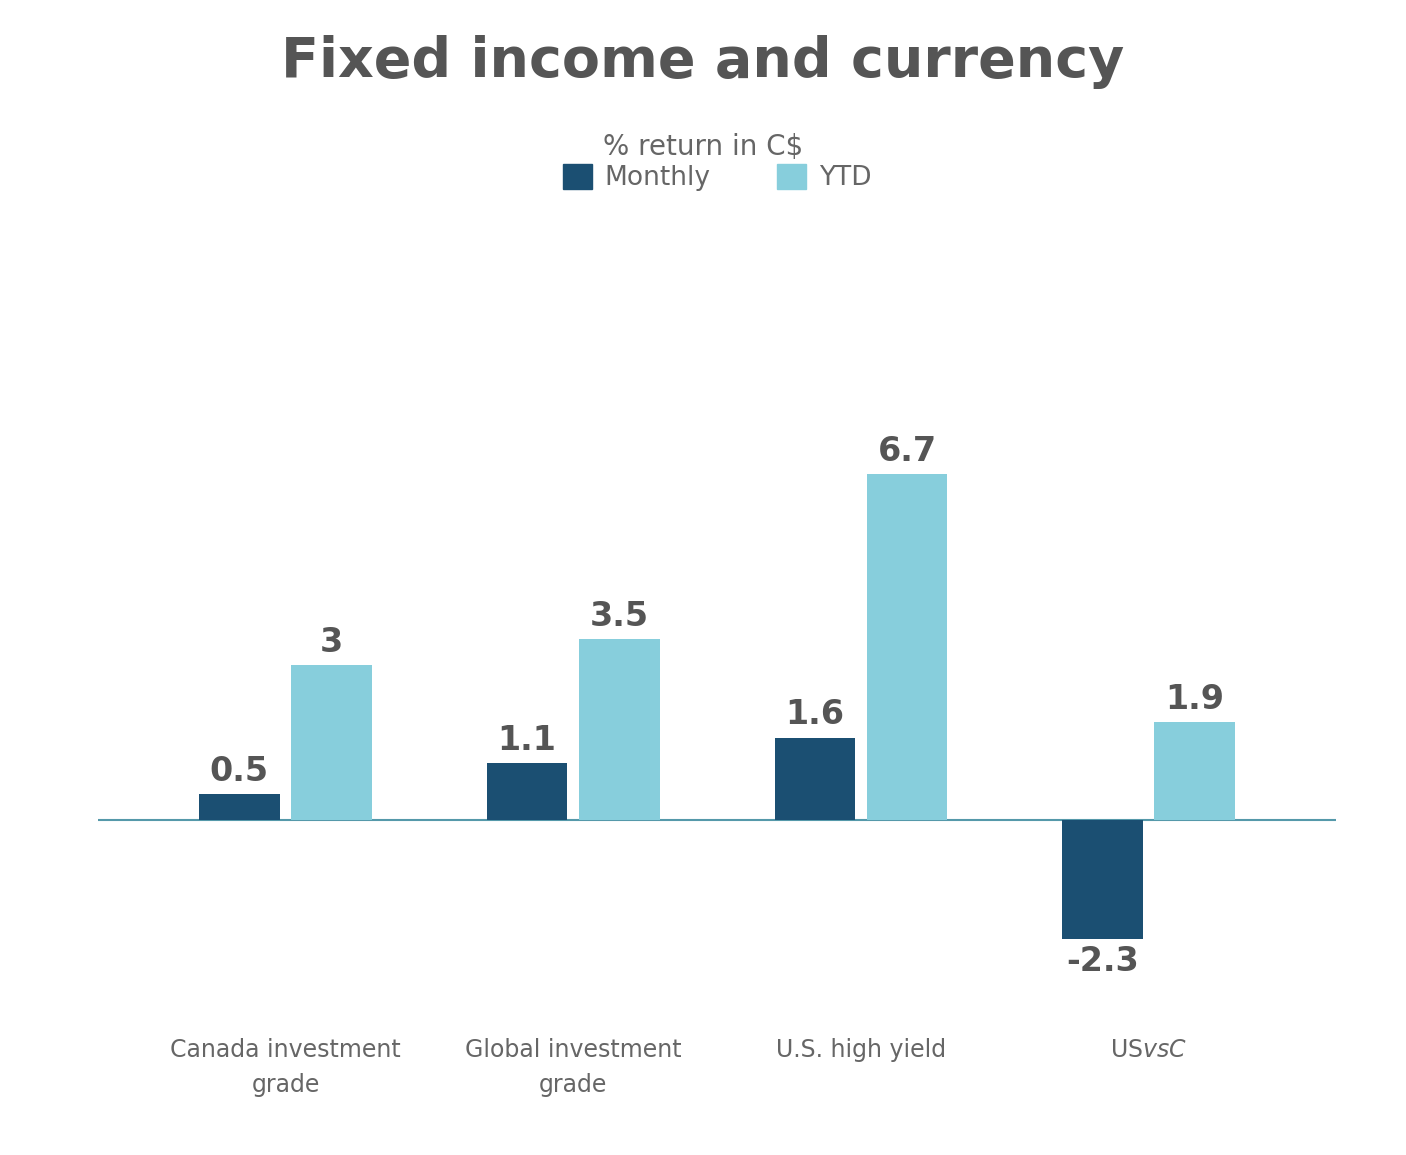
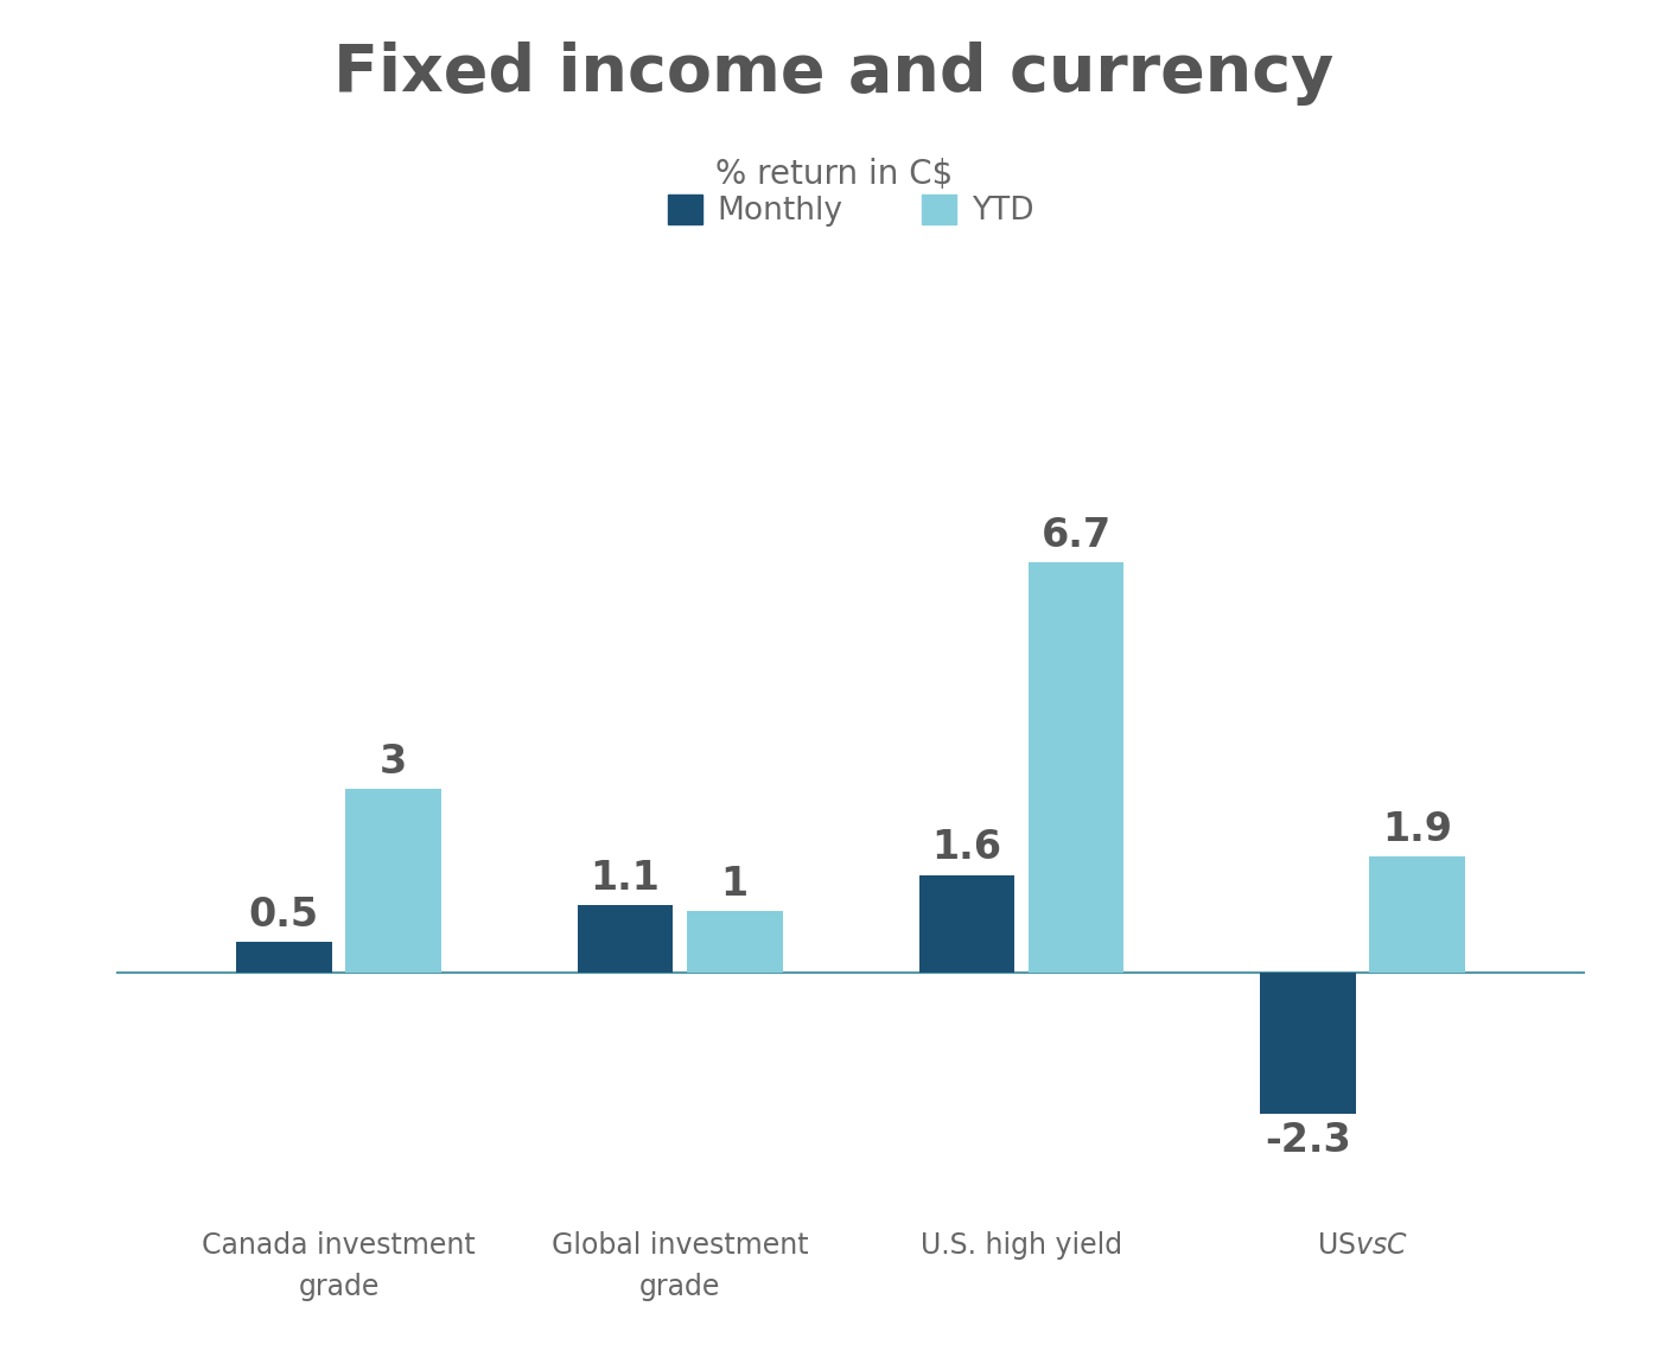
YTD/Global investment grade: 3.5 -> 1
